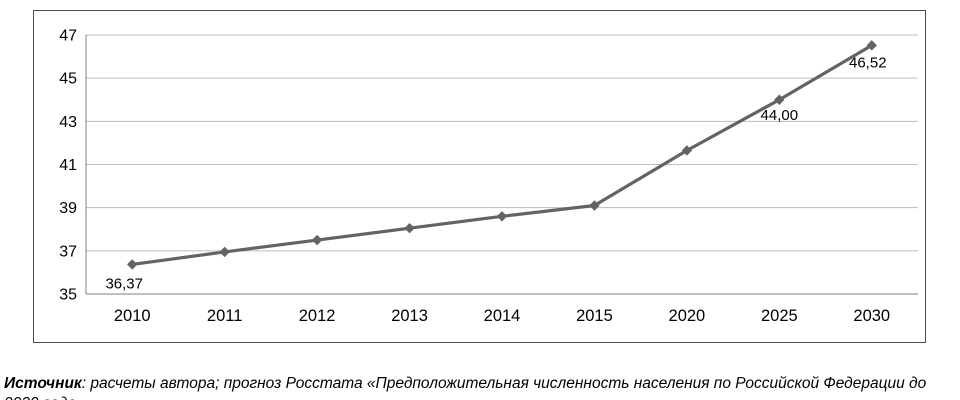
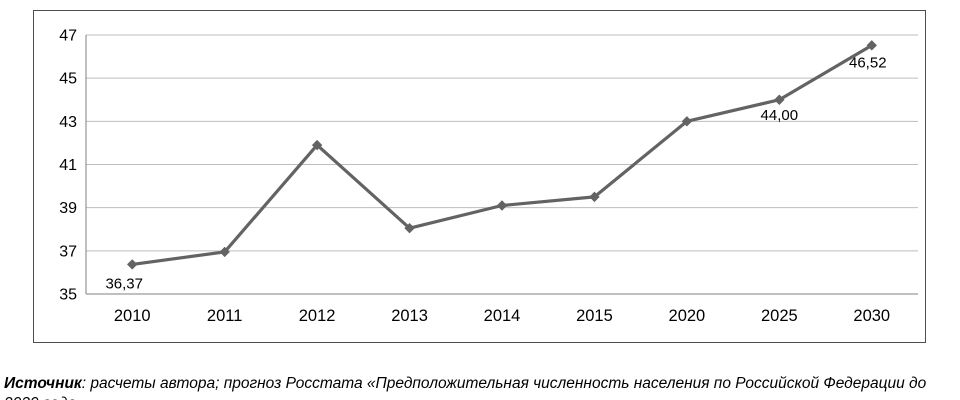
2012: 37.5 -> 41.9
2014: 38.6 -> 39.1
2015: 39.1 -> 39.5
2020: 41.6 -> 43.0
